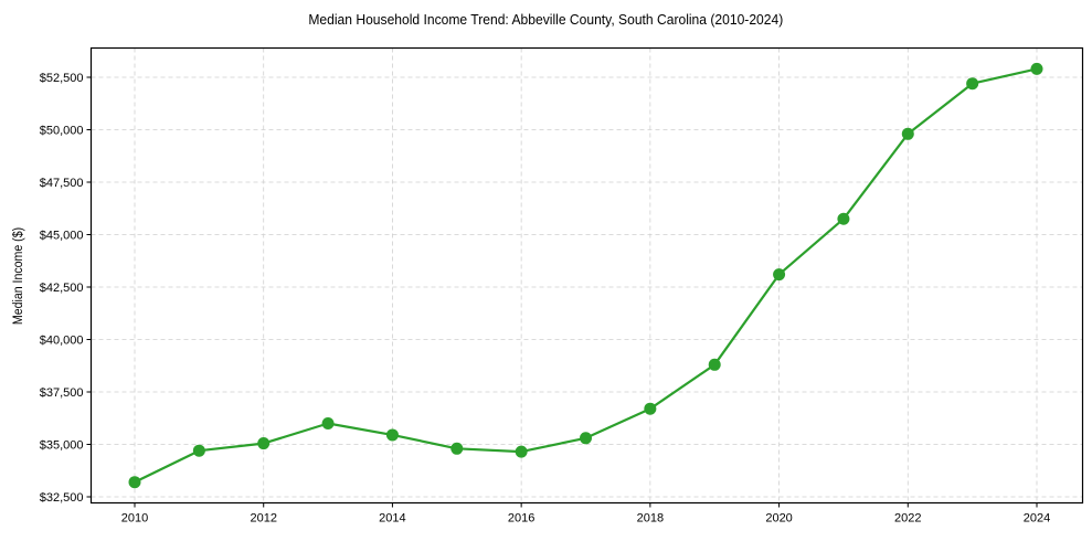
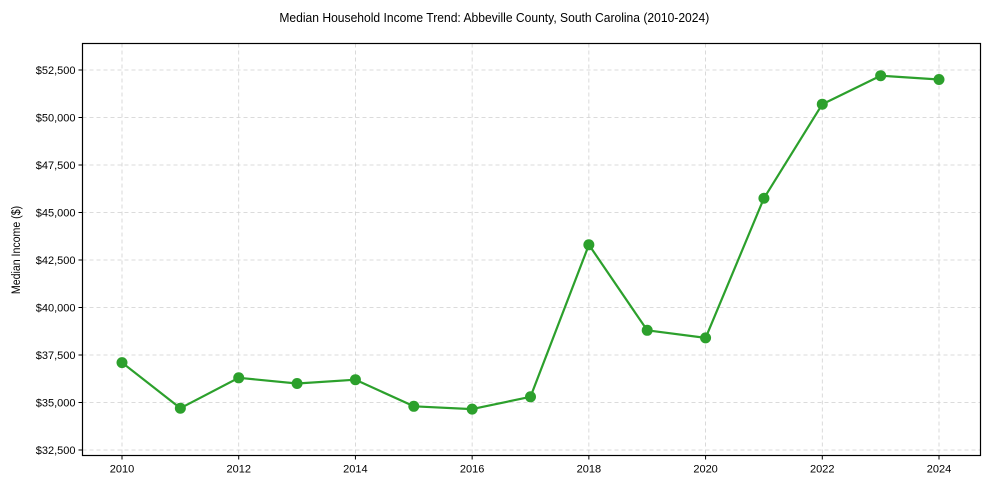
2010: $33200 -> $37100
2012: $35000 -> $36300
2014: $35400 -> $36200
2018: $36700 -> $43300
2020: $43100 -> $38400
2022: $49800 -> $50700
2024: $52900 -> $52000
